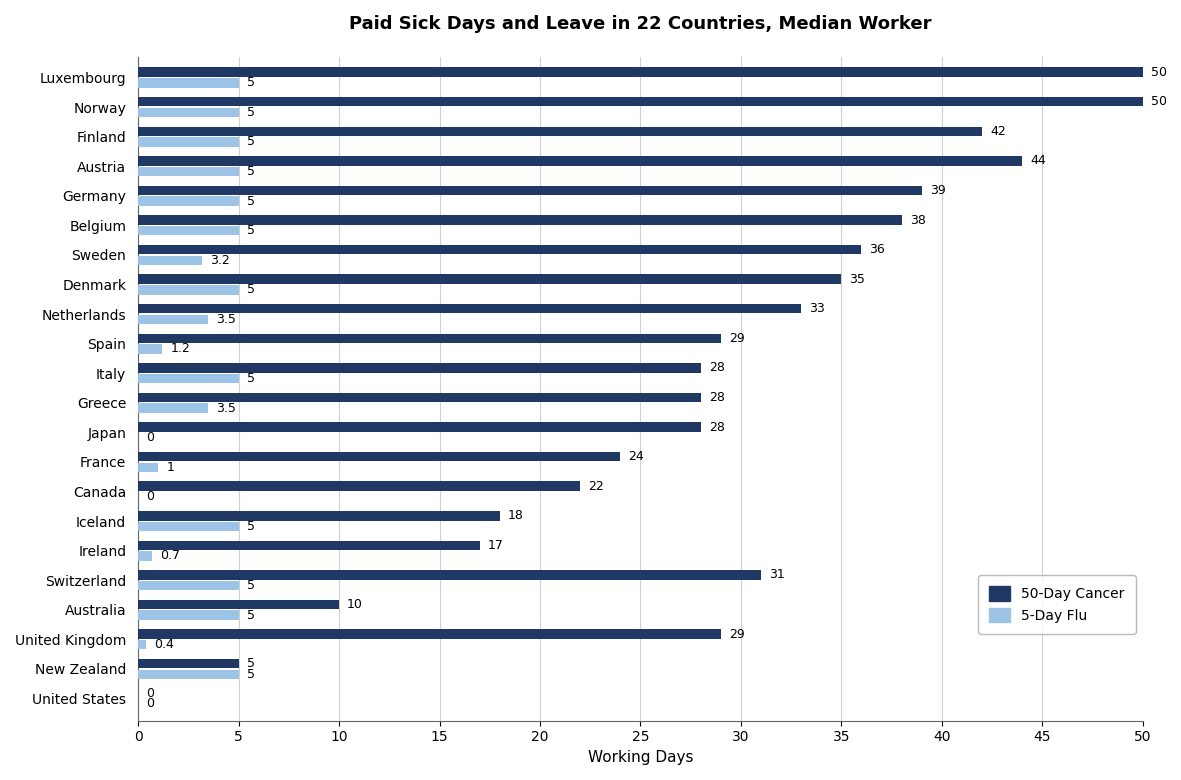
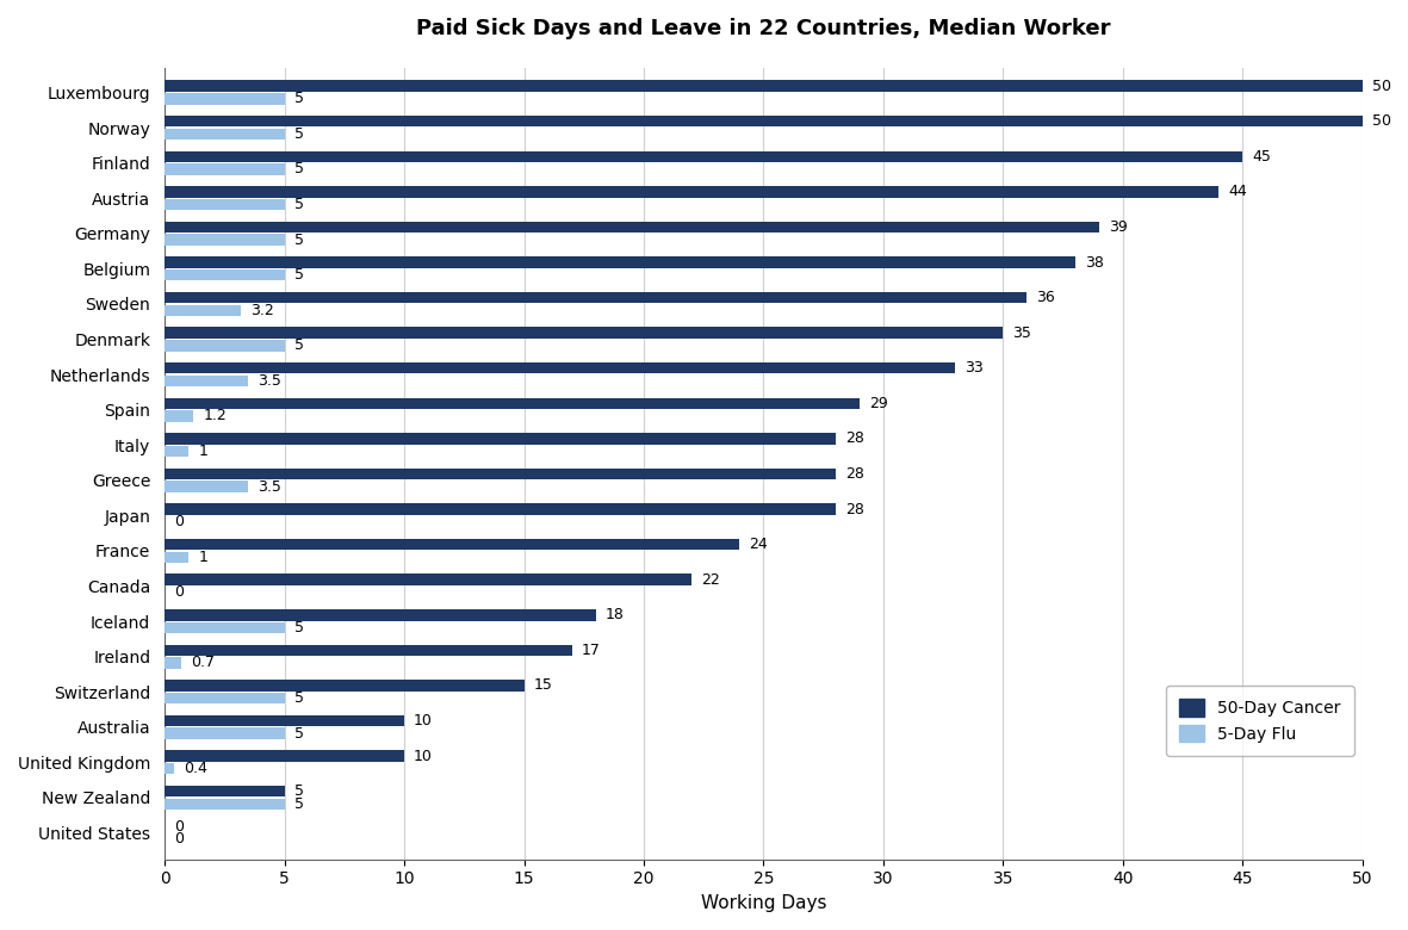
50-Day Cancer/Finland: 42 -> 45
5-Day Flu/Italy: 5 -> 1
50-Day Cancer/Switzerland: 31 -> 15
50-Day Cancer/United Kingdom: 29 -> 10
